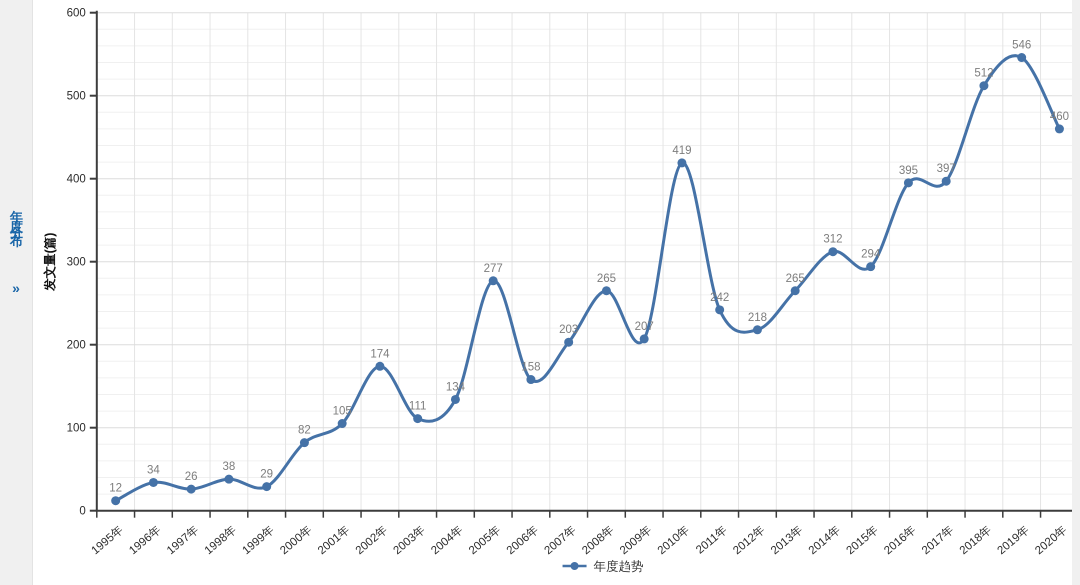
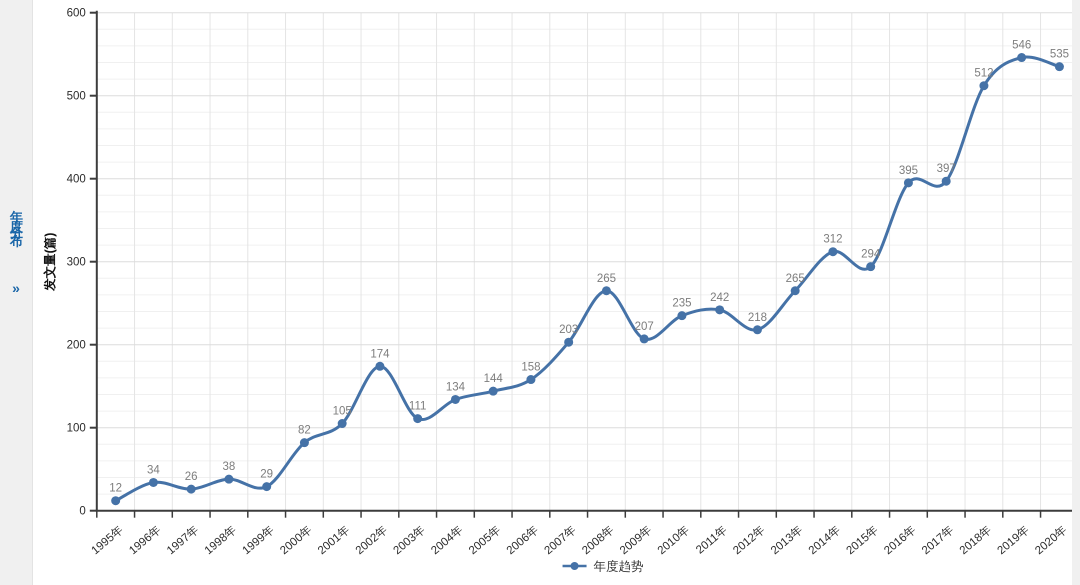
2005年: 277 -> 144
2010年: 419 -> 235
2020年: 460 -> 535
